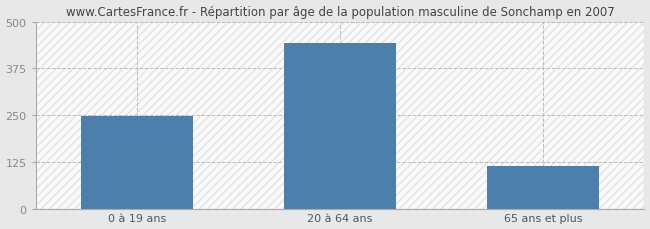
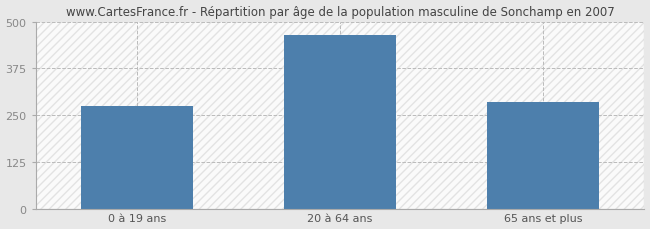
0 à 19 ans: 248 -> 275
20 à 64 ans: 443 -> 465
65 ans et plus: 113 -> 285
